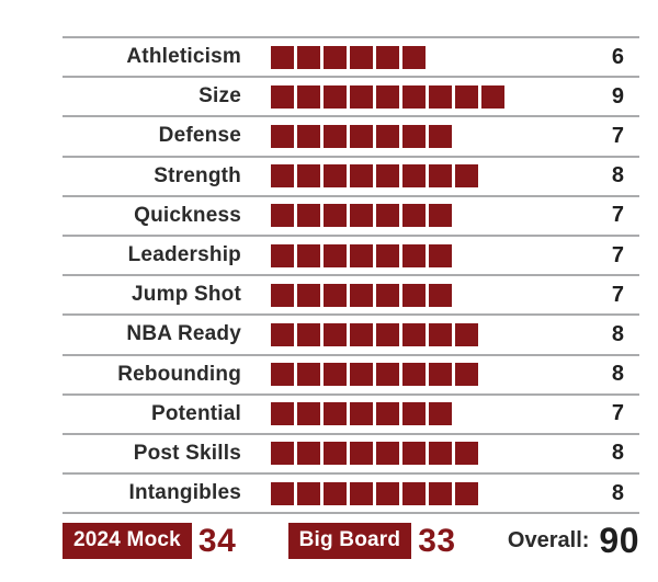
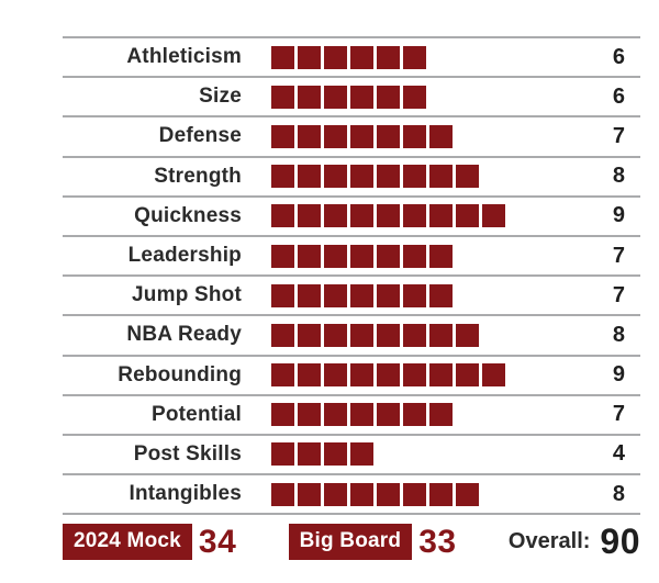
Size: 9 -> 6
Quickness: 7 -> 9
Rebounding: 8 -> 9
Post Skills: 8 -> 4
